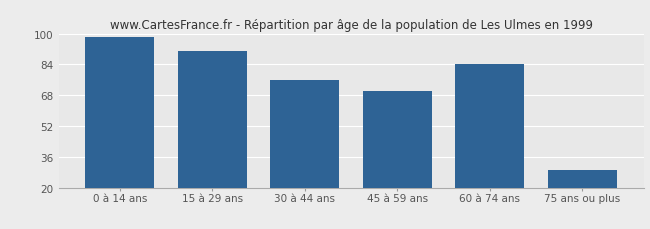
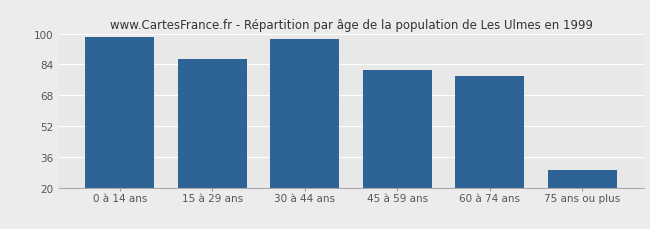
15 à 29 ans: 91 -> 87
30 à 44 ans: 76 -> 97
45 à 59 ans: 70 -> 81
60 à 74 ans: 84 -> 78
